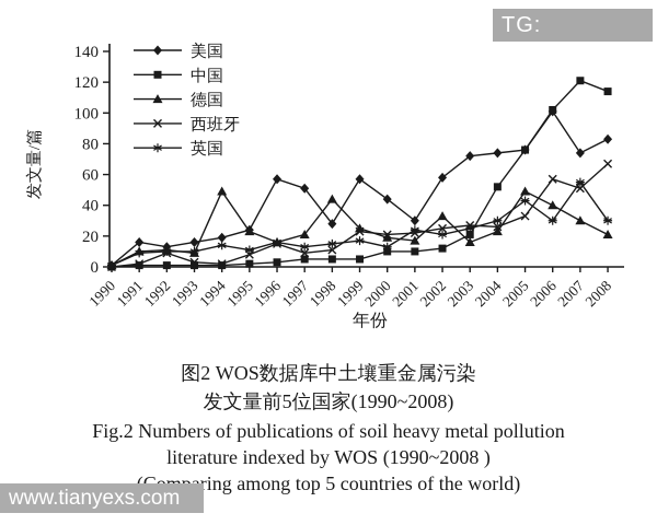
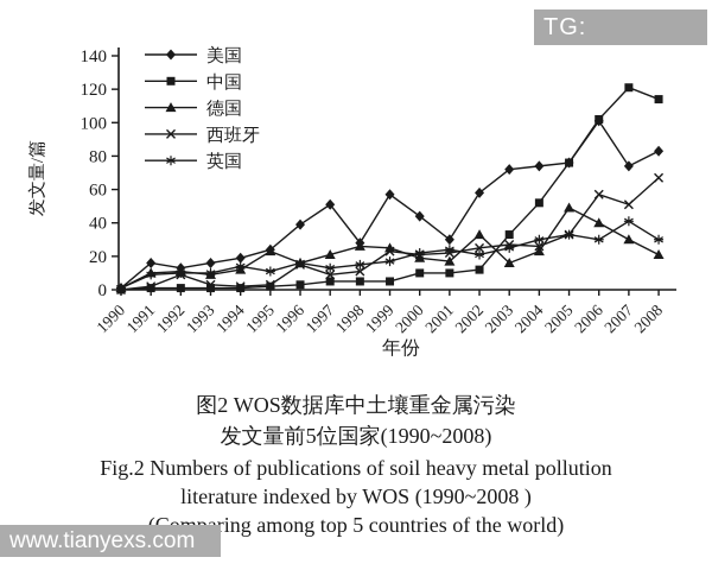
德国/1994: 49 -> 12
西班牙/1995: 8 -> 3
美国/1996: 57 -> 39
德国/1998: 44 -> 26
英国/2000: 13 -> 22
中国/2003: 21 -> 33
英国/2005: 43 -> 33
英国/2007: 55 -> 41
